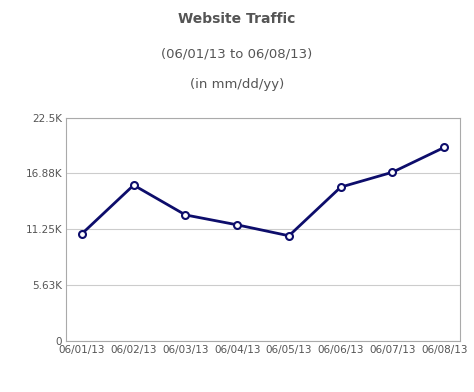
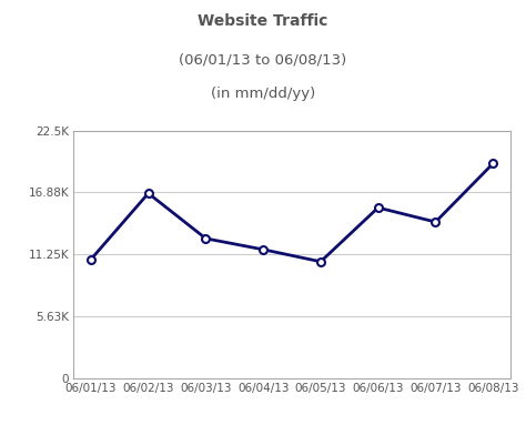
06/02/13: 15.7K -> 16.8K
06/07/13: 17.0K -> 14.2K
